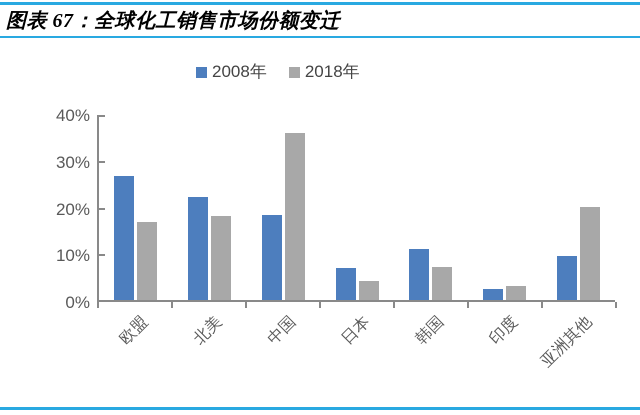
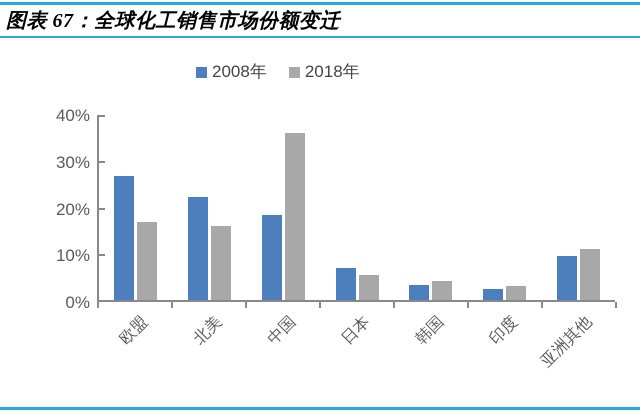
2018年/北美: 18% -> 16%
2018年/日本: 4% -> 5%
2008年/韩国: 11% -> 3%
2018年/韩国: 7% -> 4%
2018年/亚洲其他: 20% -> 11%
